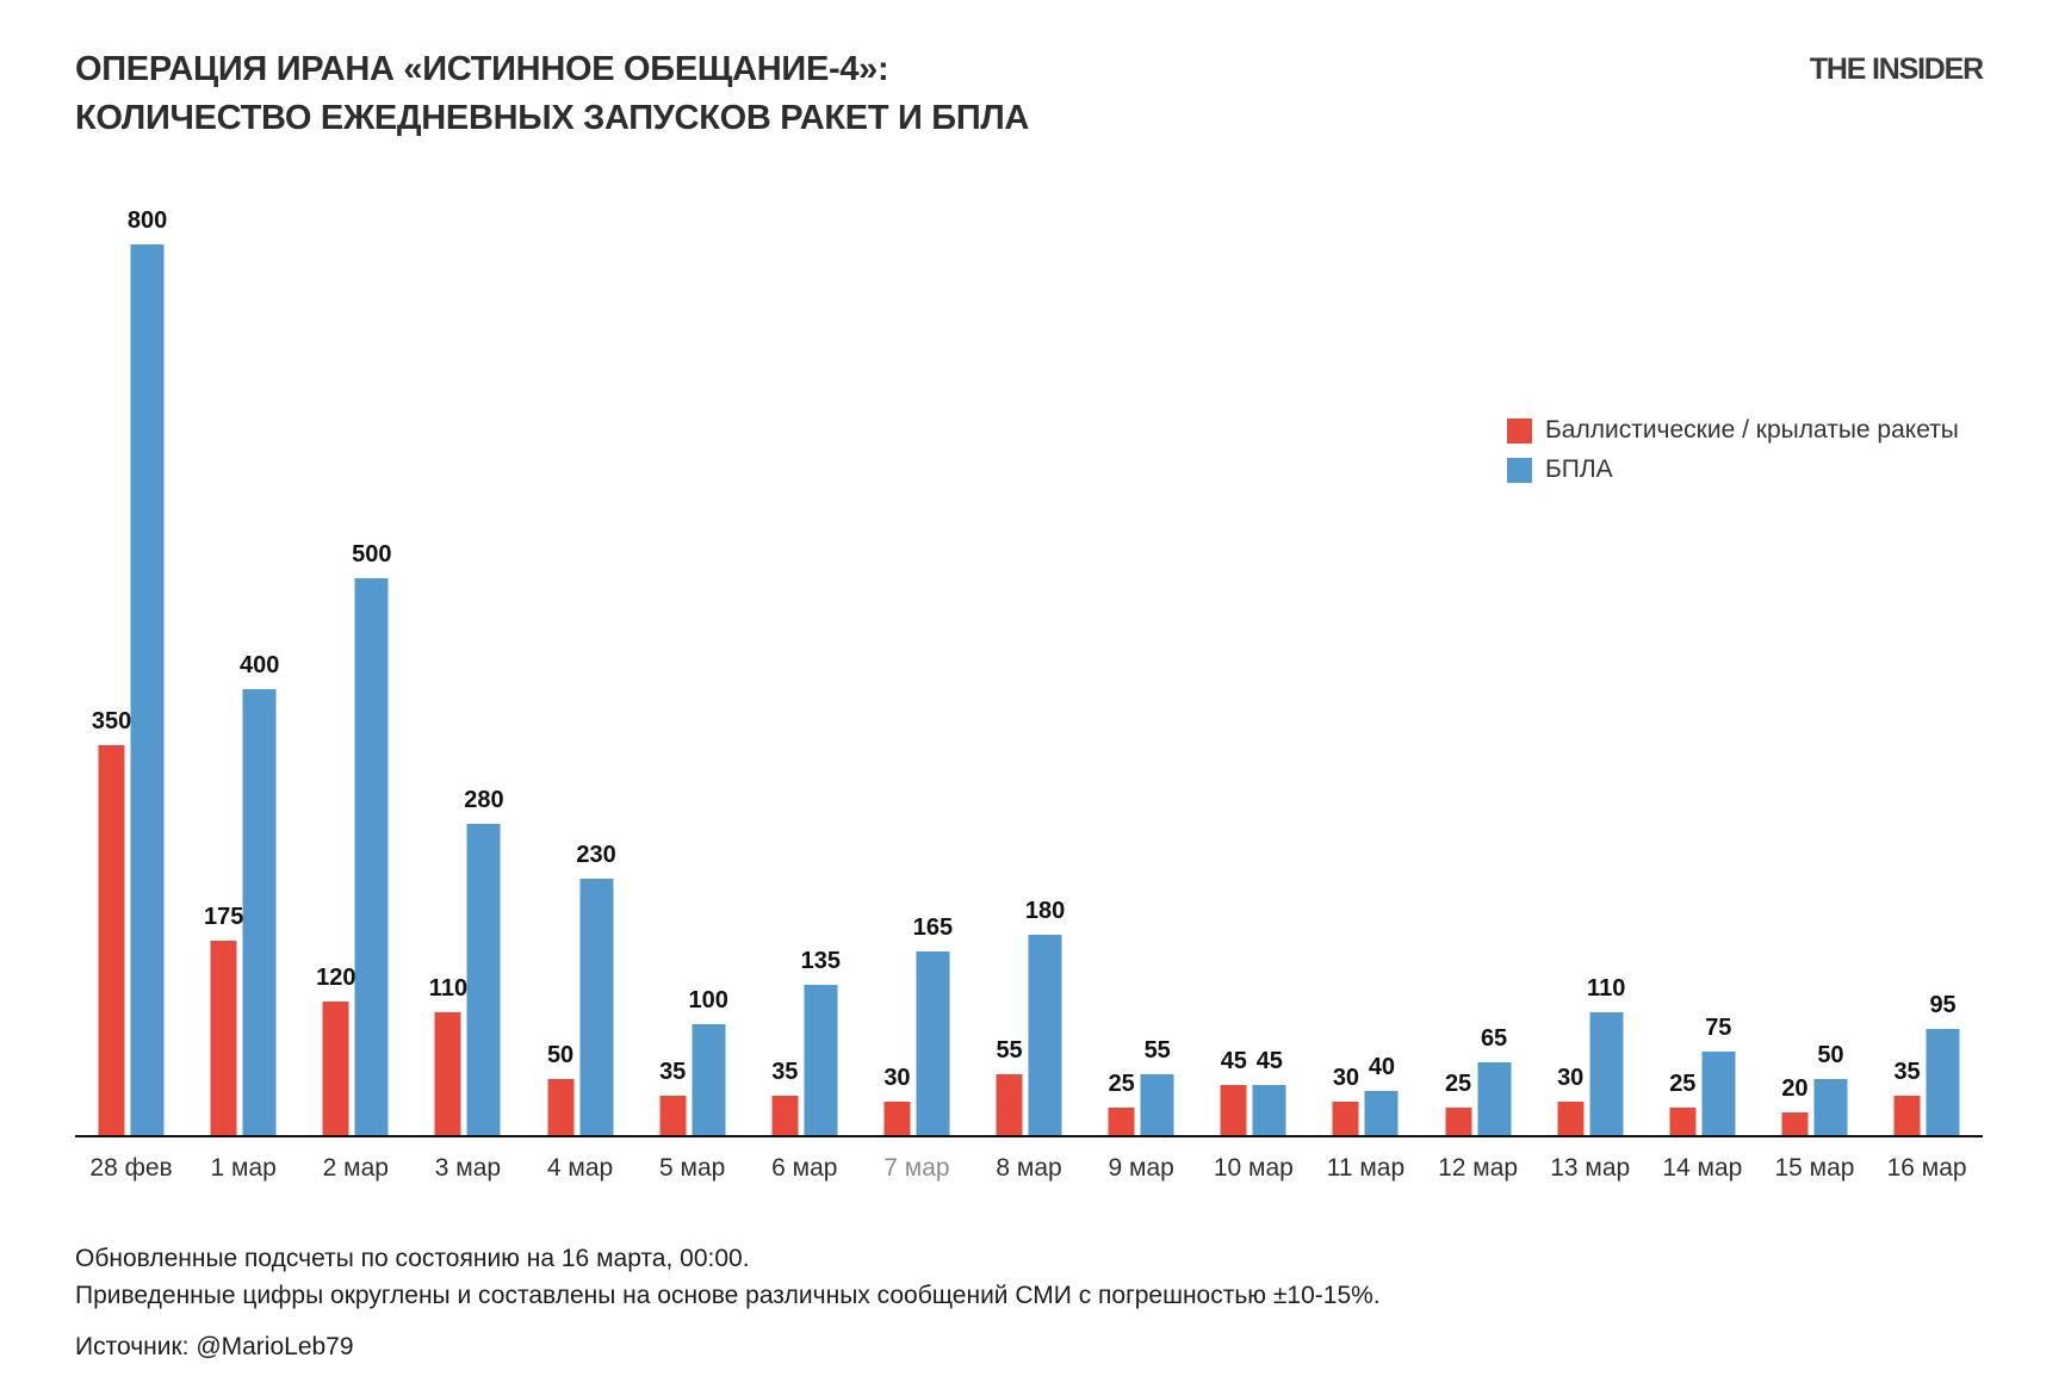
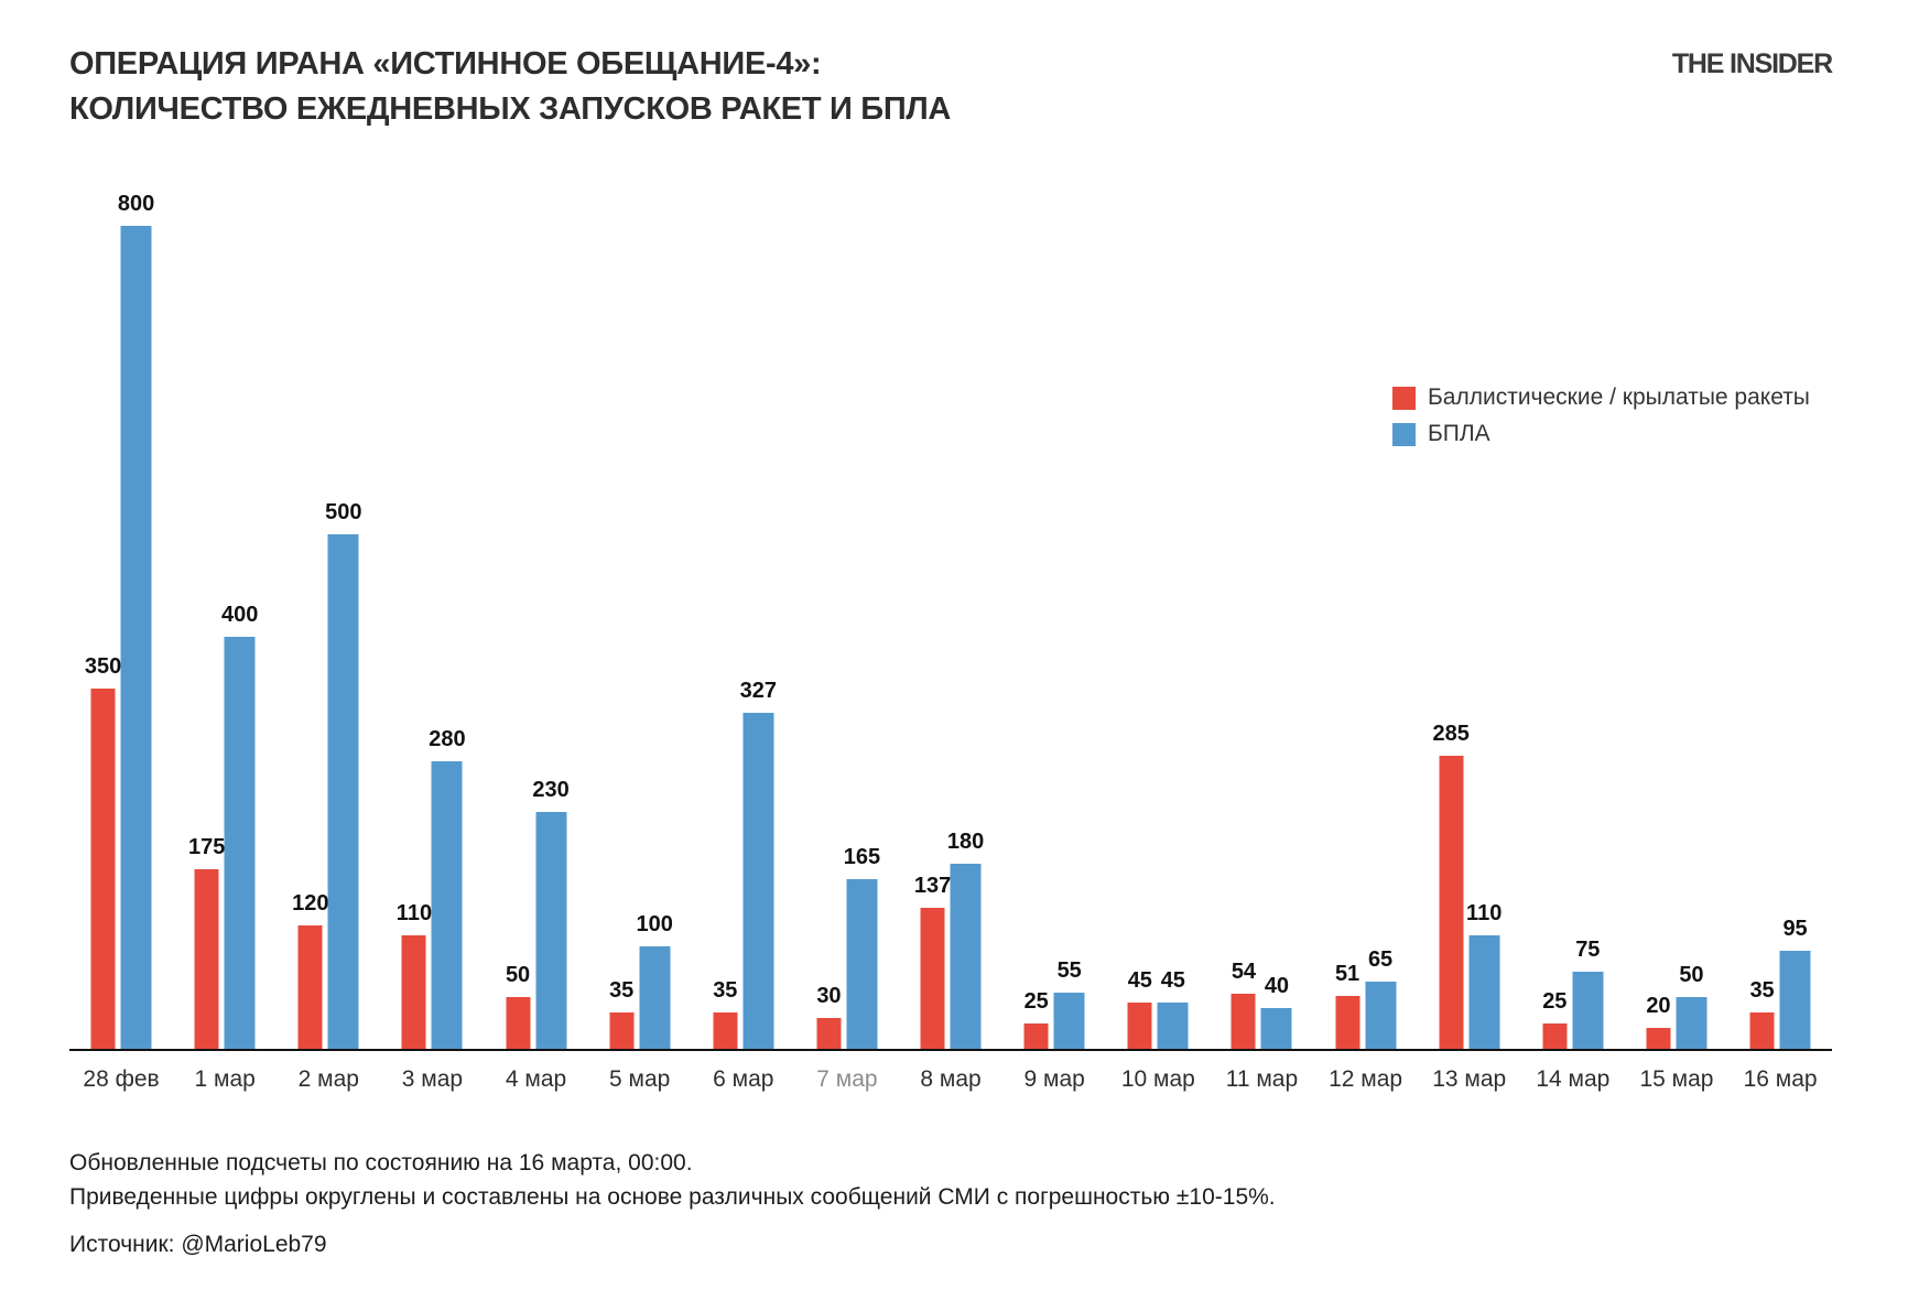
БПЛА/6 мар: 135 -> 327
Баллистические / крылатые ракеты/8 мар: 55 -> 137
Баллистические / крылатые ракеты/11 мар: 30 -> 54
Баллистические / крылатые ракеты/12 мар: 25 -> 51
Баллистические / крылатые ракеты/13 мар: 30 -> 285
